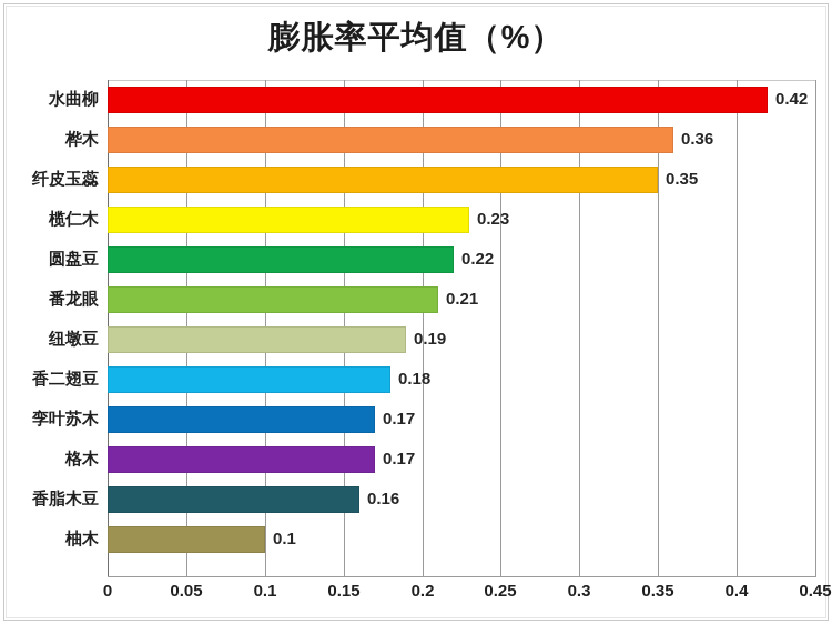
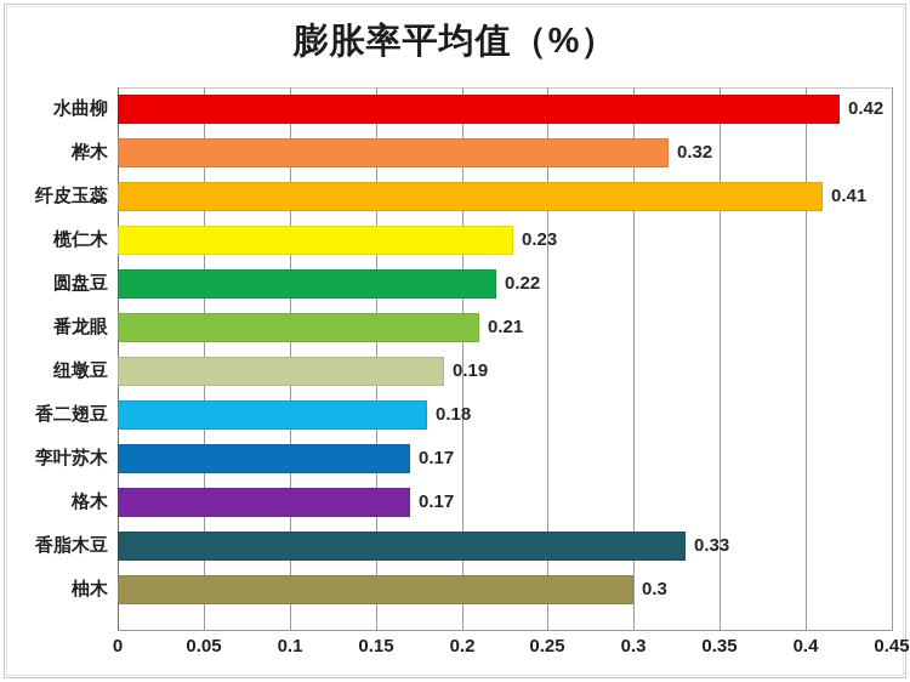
桦木: 0.36 -> 0.32
纤皮玉蕊: 0.35 -> 0.41
香脂木豆: 0.16 -> 0.33
柚木: 0.1 -> 0.3
